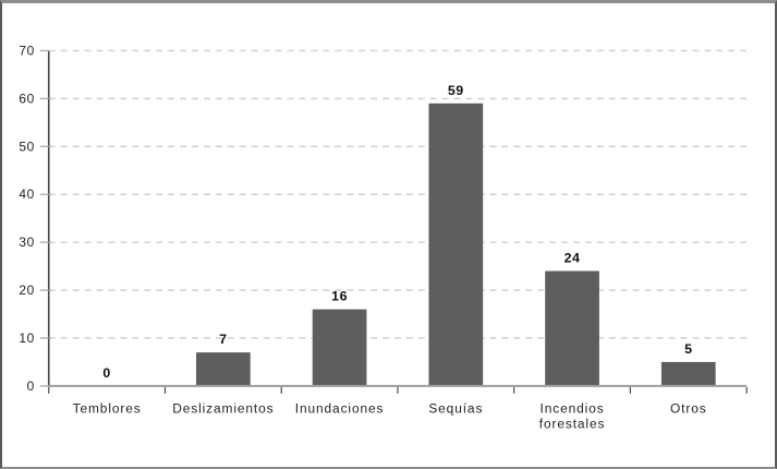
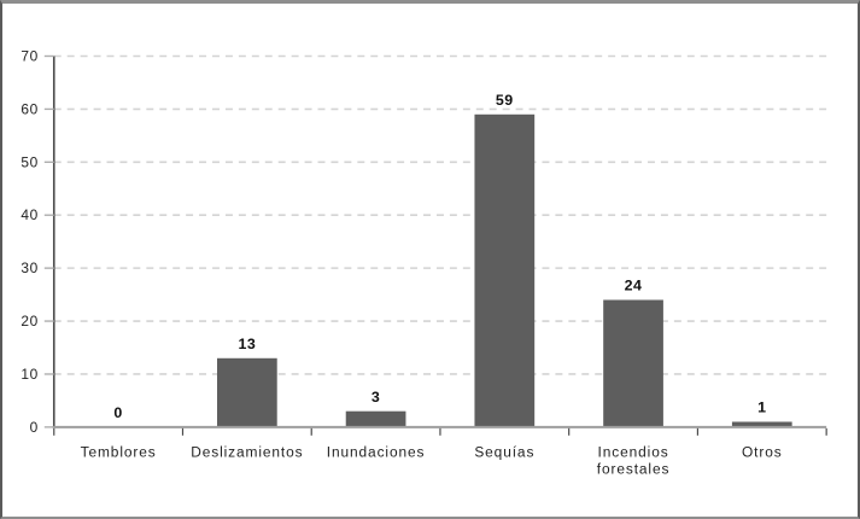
Deslizamientos: 7 -> 13
Inundaciones: 16 -> 3
Otros: 5 -> 1
